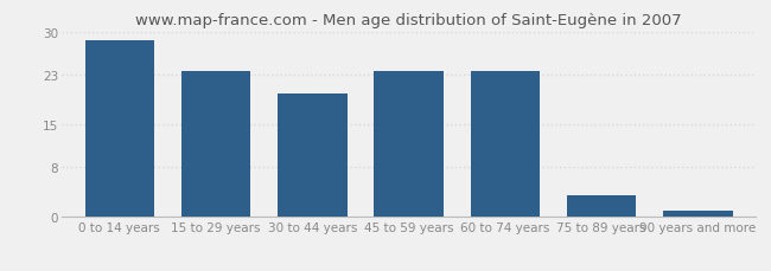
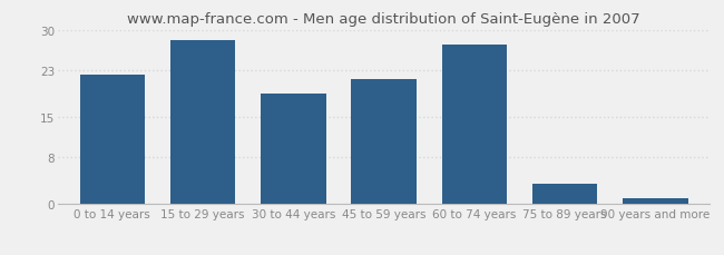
0 to 14 years: 28.5 -> 22.2
15 to 29 years: 23.5 -> 28.2
30 to 44 years: 20.0 -> 19.0
45 to 59 years: 23.5 -> 21.4
60 to 74 years: 23.5 -> 27.4
